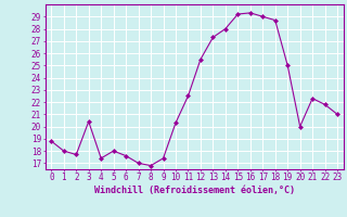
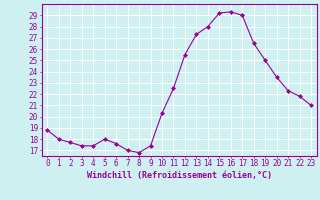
3: 20.4 -> 17.4
18: 28.7 -> 26.5
20: 20.0 -> 23.5
